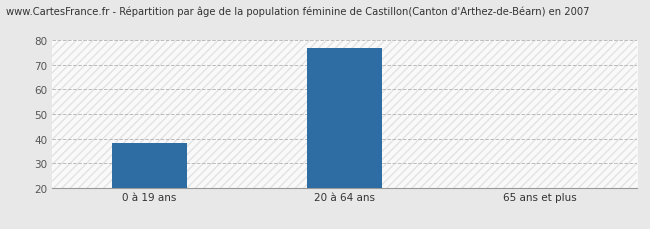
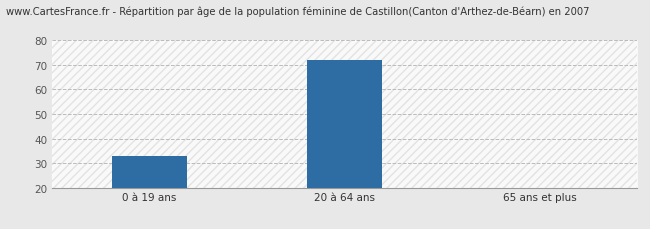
0 à 19 ans: 38 -> 33
20 à 64 ans: 77 -> 72
